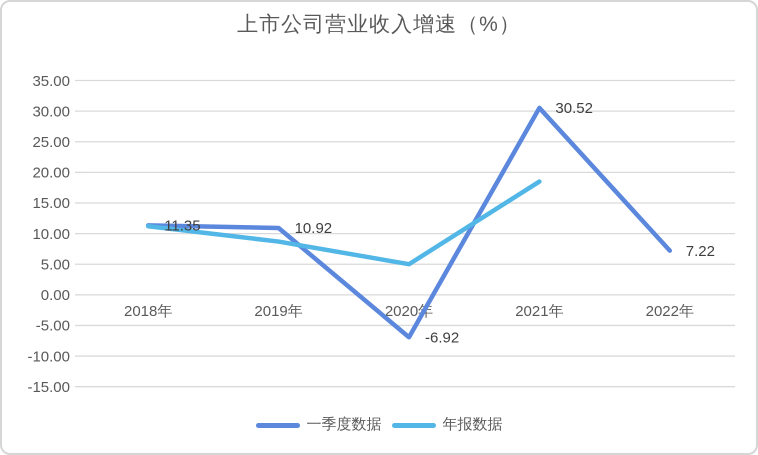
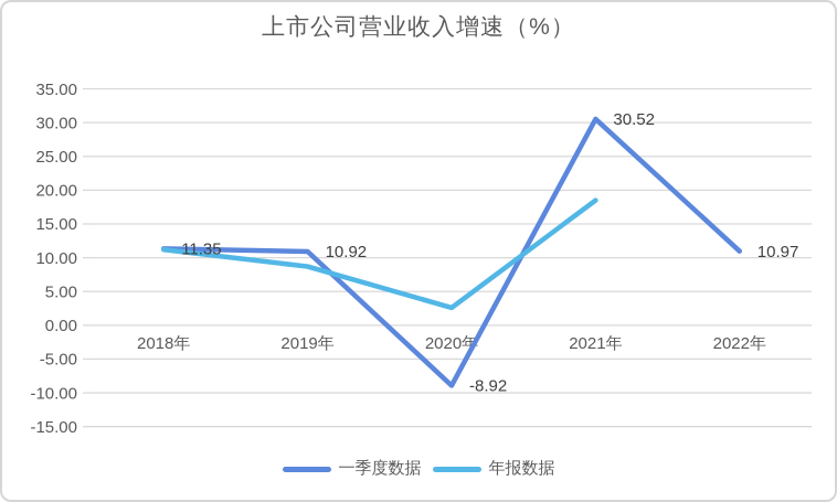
一季度数据/2020年: -6.92 -> -8.92
年报数据/2020年: 5 -> 3
一季度数据/2022年: 7.22 -> 10.97
